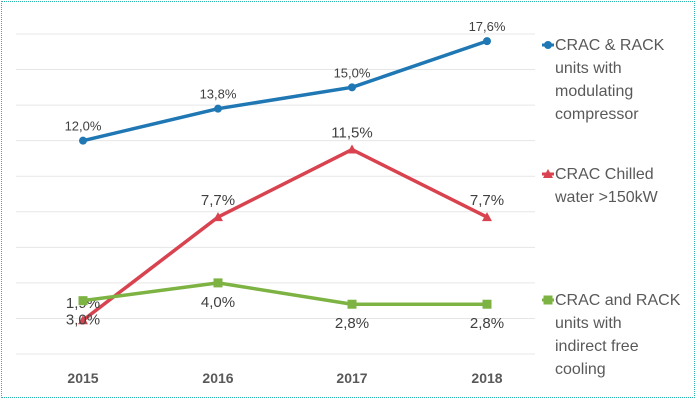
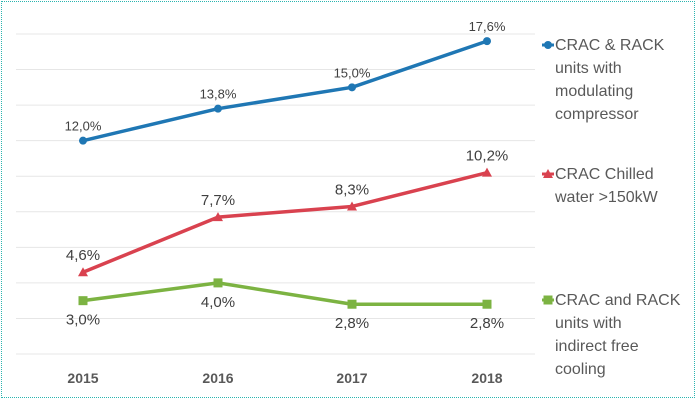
CRAC Chilled water >150kW/2015: 1,9% -> 4,6%
CRAC Chilled water >150kW/2017: 11,5% -> 8,3%
CRAC Chilled water >150kW/2018: 7,7% -> 10,2%
